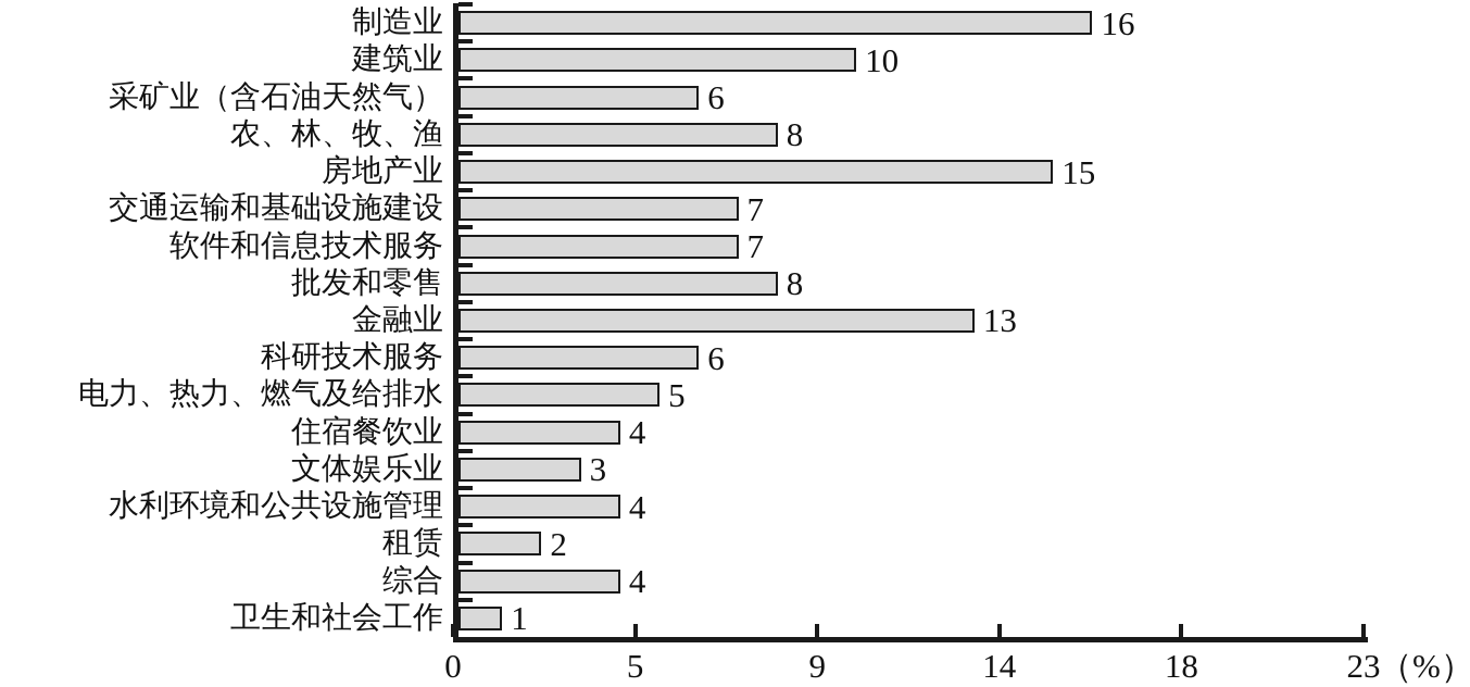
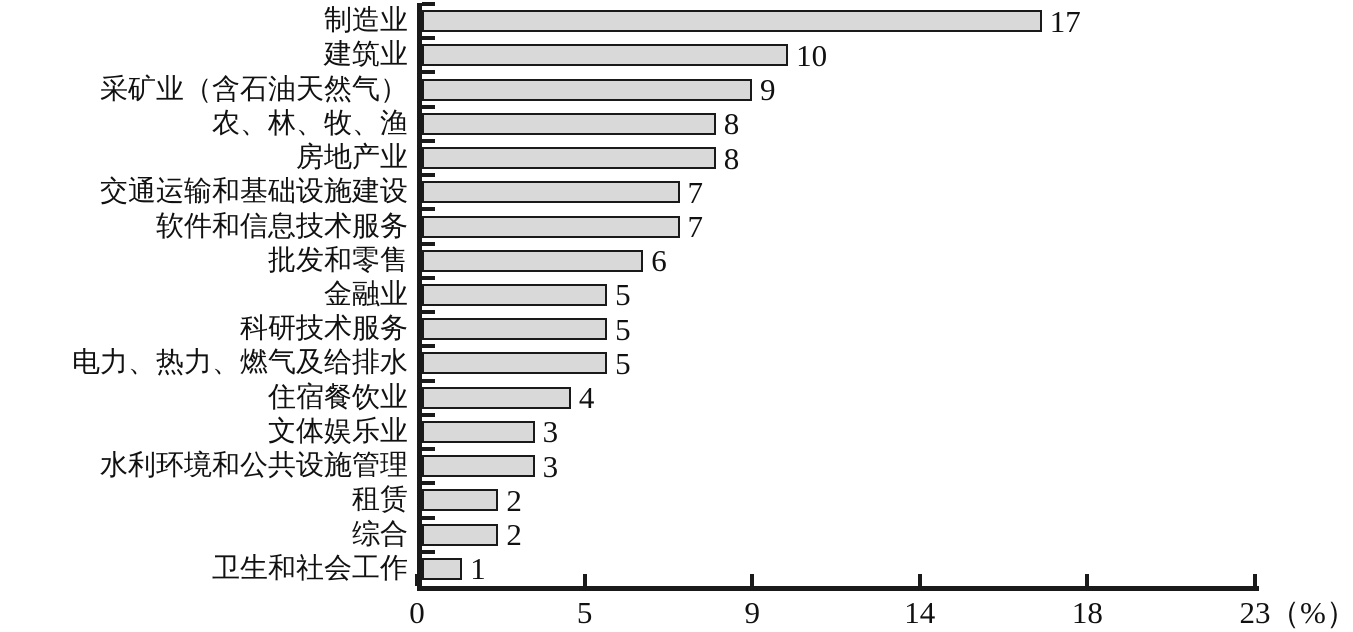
制造业: 16 -> 17
采矿业（含石油天然气）: 6 -> 9
房地产业: 15 -> 8
批发和零售: 8 -> 6
金融业: 13 -> 5
科研技术服务: 6 -> 5
水利环境和公共设施管理: 4 -> 3
综合: 4 -> 2
